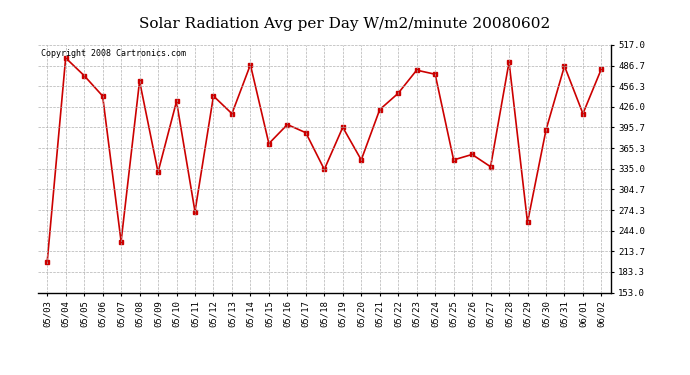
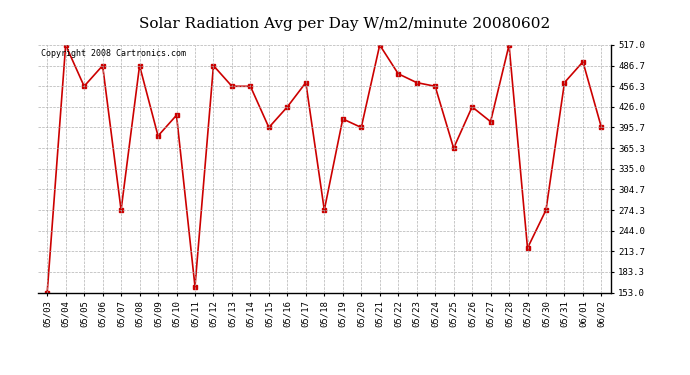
05/03: 198 -> 153
05/04: 498 -> 517
05/05: 472 -> 456
05/06: 442 -> 487
05/07: 228 -> 274
05/08: 464 -> 487
05/09: 330 -> 383
05/10: 434 -> 414
05/11: 272 -> 162
05/12: 442 -> 487
05/13: 416 -> 456
05/14: 488 -> 456
05/15: 372 -> 396
05/16: 400 -> 426
05/17: 388 -> 462
05/18: 334 -> 274
05/19: 396 -> 408
05/20: 348 -> 396
05/21: 422 -> 517
05/22: 446 -> 475
05/23: 480 -> 462
05/24: 474 -> 456
05/25: 348 -> 365
05/26: 356 -> 426
05/27: 338 -> 404
05/28: 492 -> 517
05/29: 256 -> 218
05/30: 392 -> 274
05/31: 486 -> 462
06/01: 416 -> 492
06/02: 482 -> 396
